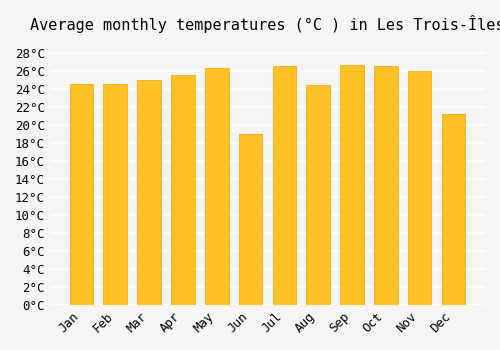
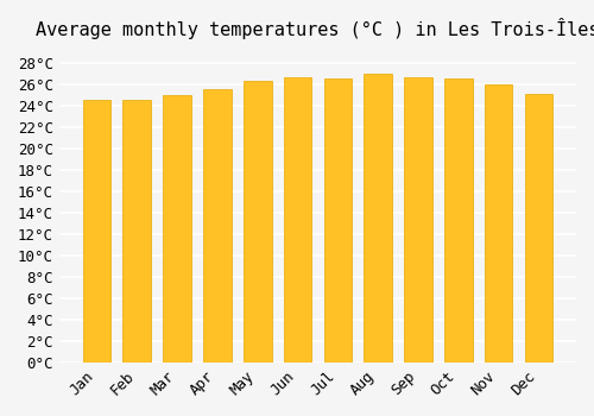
Jun: 19.0°C -> 26.7°C
Aug: 24.4°C -> 27.0°C
Dec: 21.2°C -> 25.1°C
